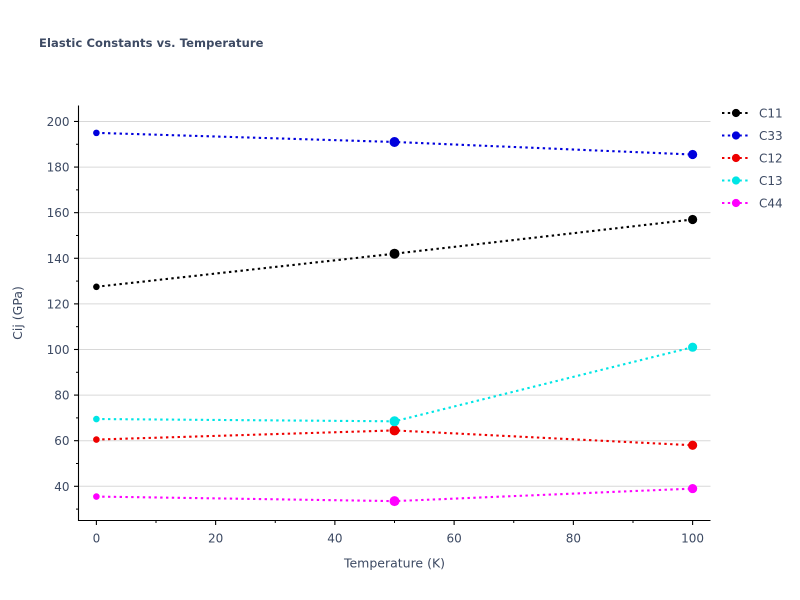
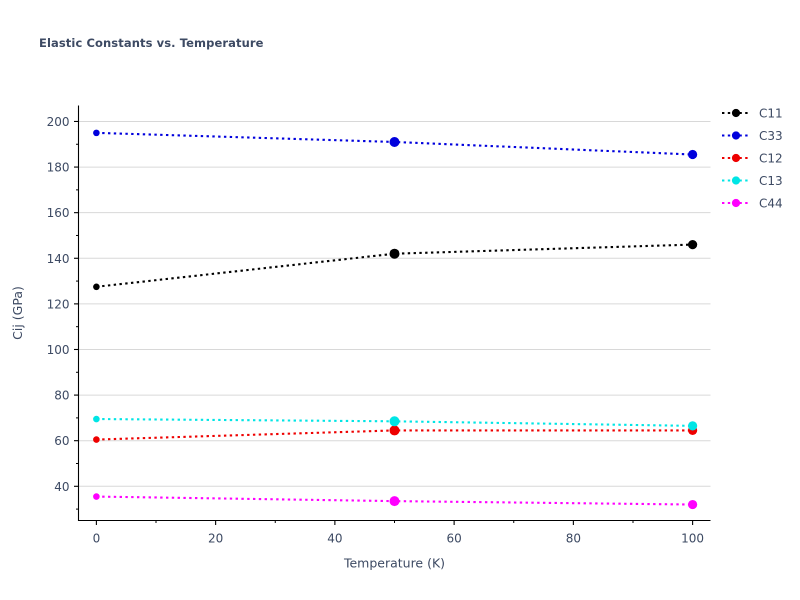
C11/100: 157 -> 146
C12/100: 58 -> 64
C13/100: 101 -> 66
C44/100: 39 -> 32
